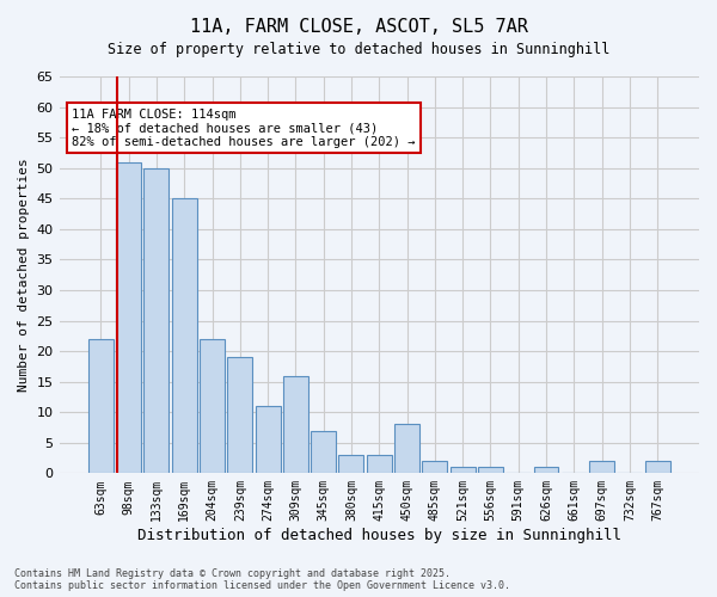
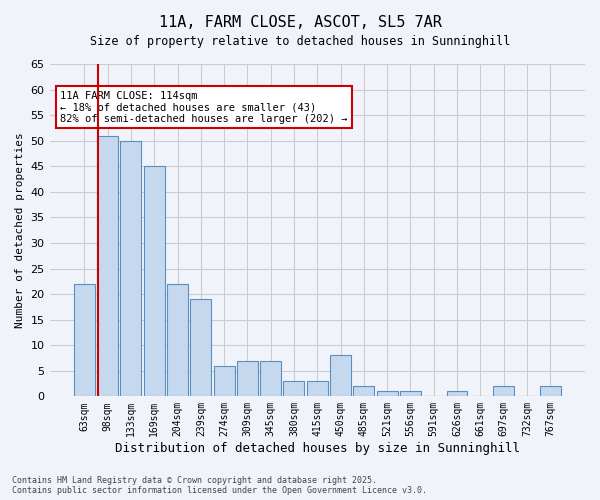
274sqm: 11 -> 6
309sqm: 16 -> 7
